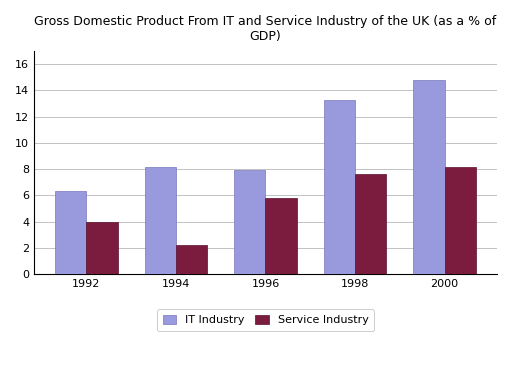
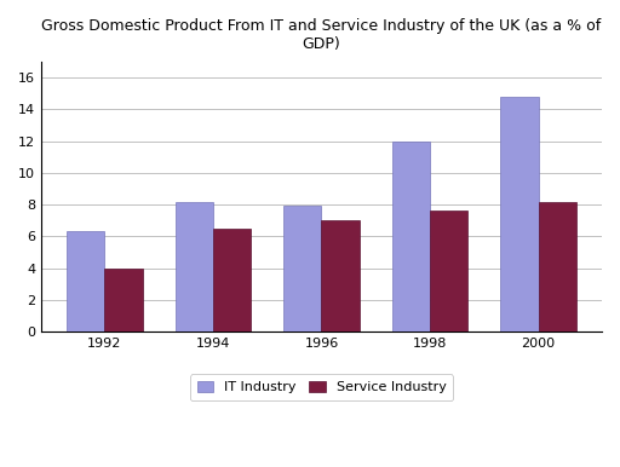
Service Industry/1994: 2.2 -> 6.5
Service Industry/1996: 5.8 -> 7.0
IT Industry/1998: 13.3 -> 12.0
